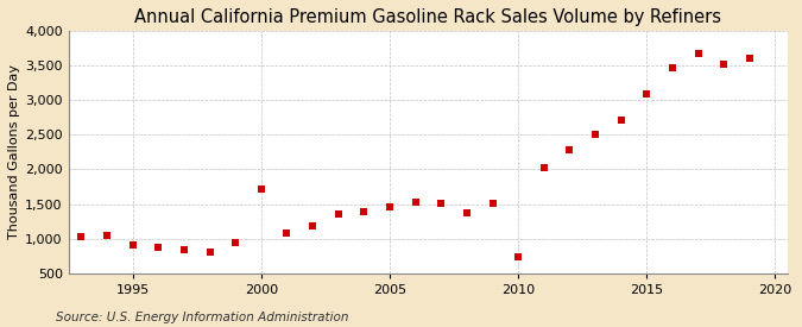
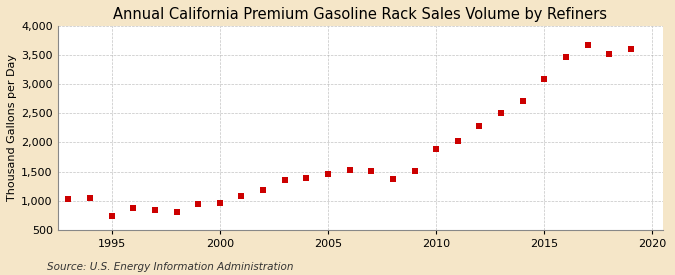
1995: 900 -> 730
2000: 1,720 -> 960
2010: 740 -> 1,890
